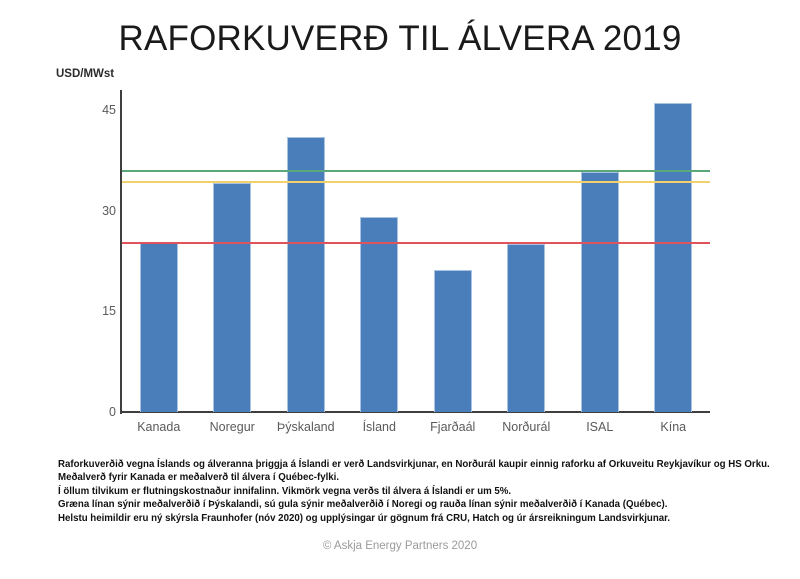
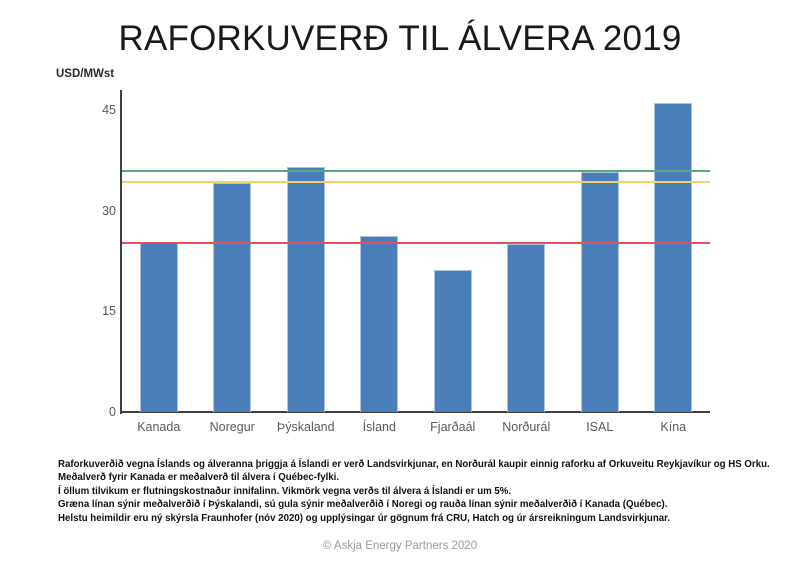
Þýskaland: 41 -> 36
Ísland: 29 -> 26
